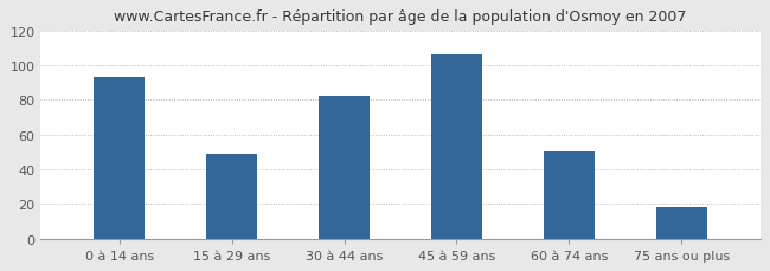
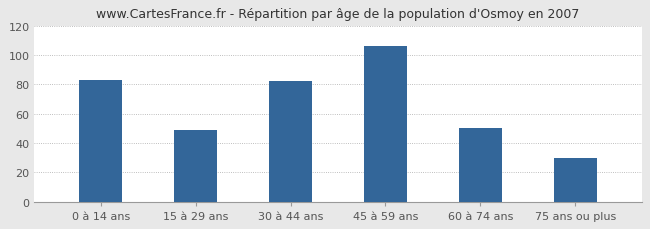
0 à 14 ans: 93 -> 83
75 ans ou plus: 18 -> 30
